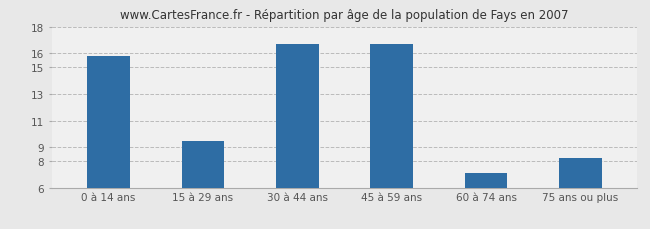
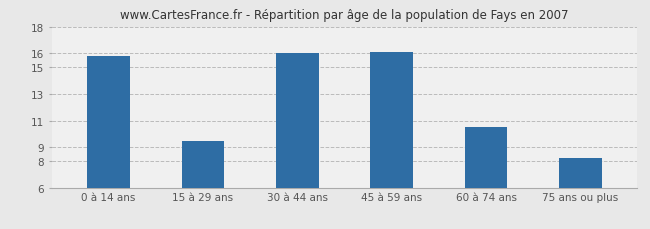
30 à 44 ans: 16.7 -> 16.0
45 à 59 ans: 16.7 -> 16.1
60 à 74 ans: 7.1 -> 10.5
